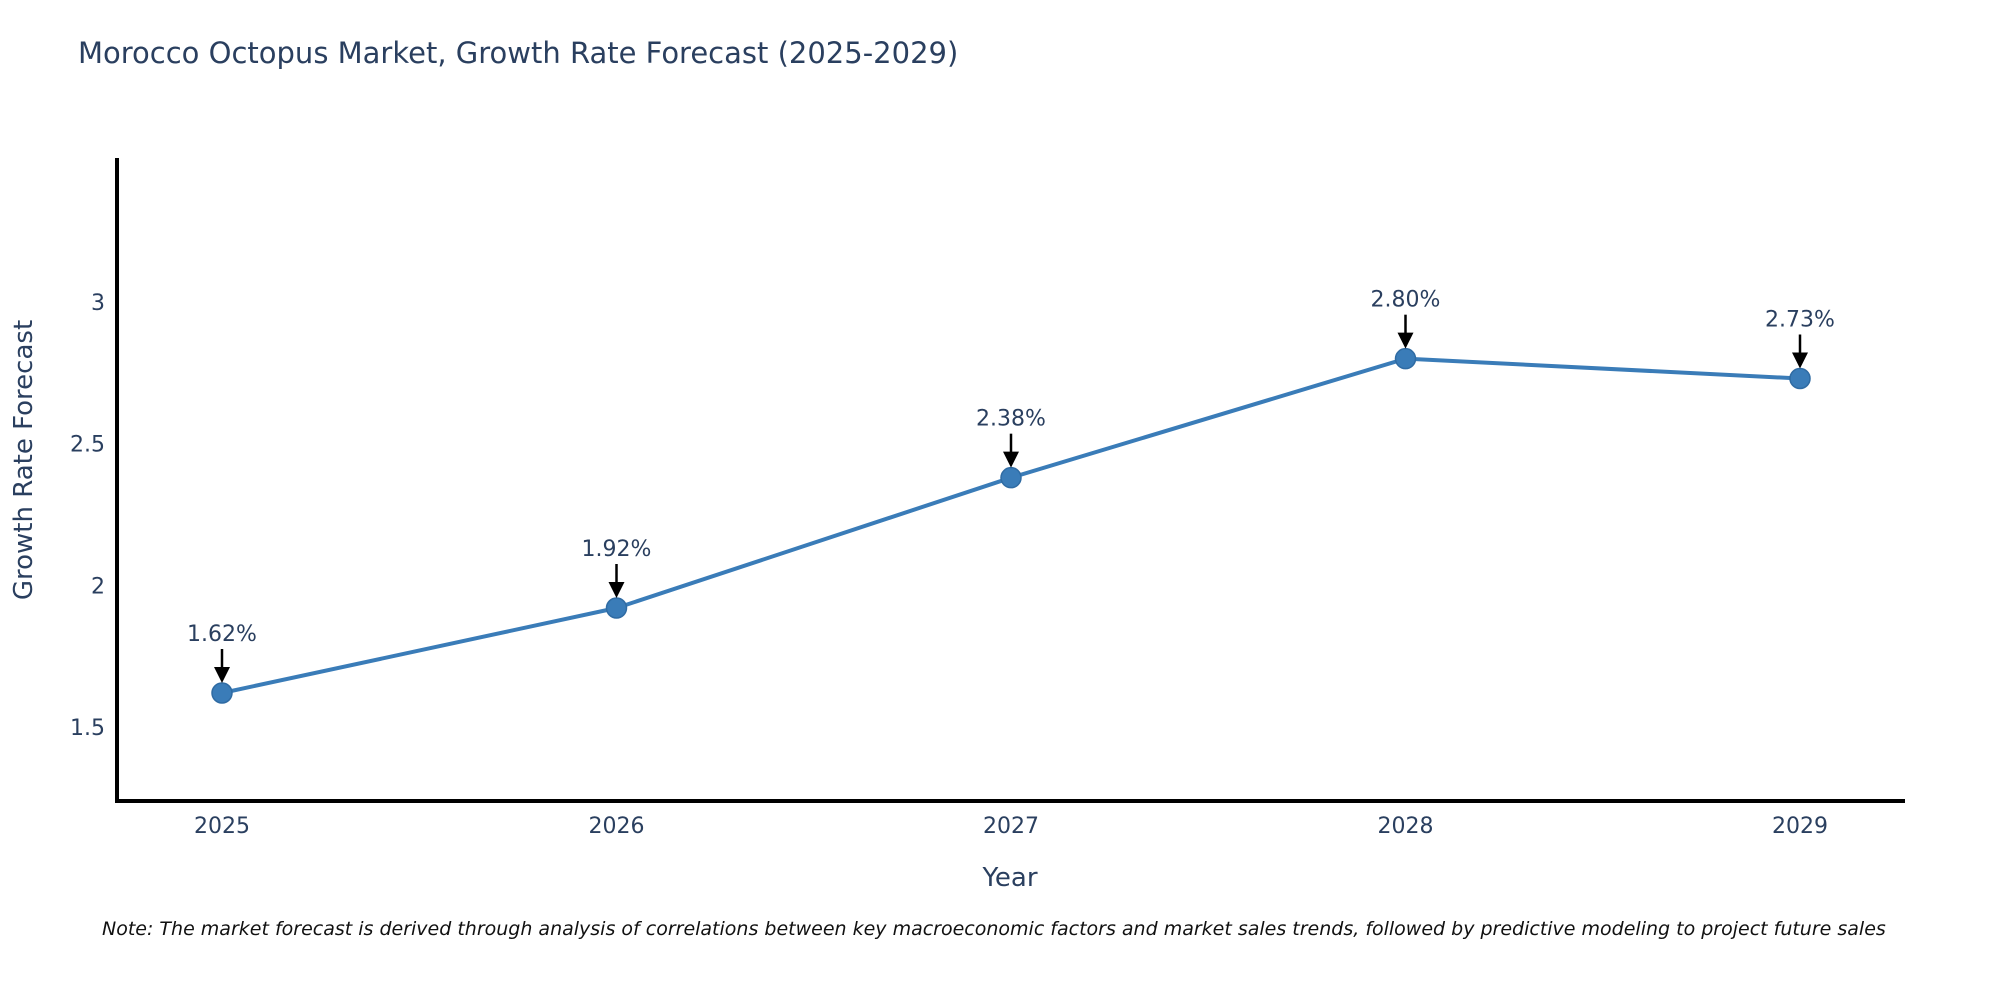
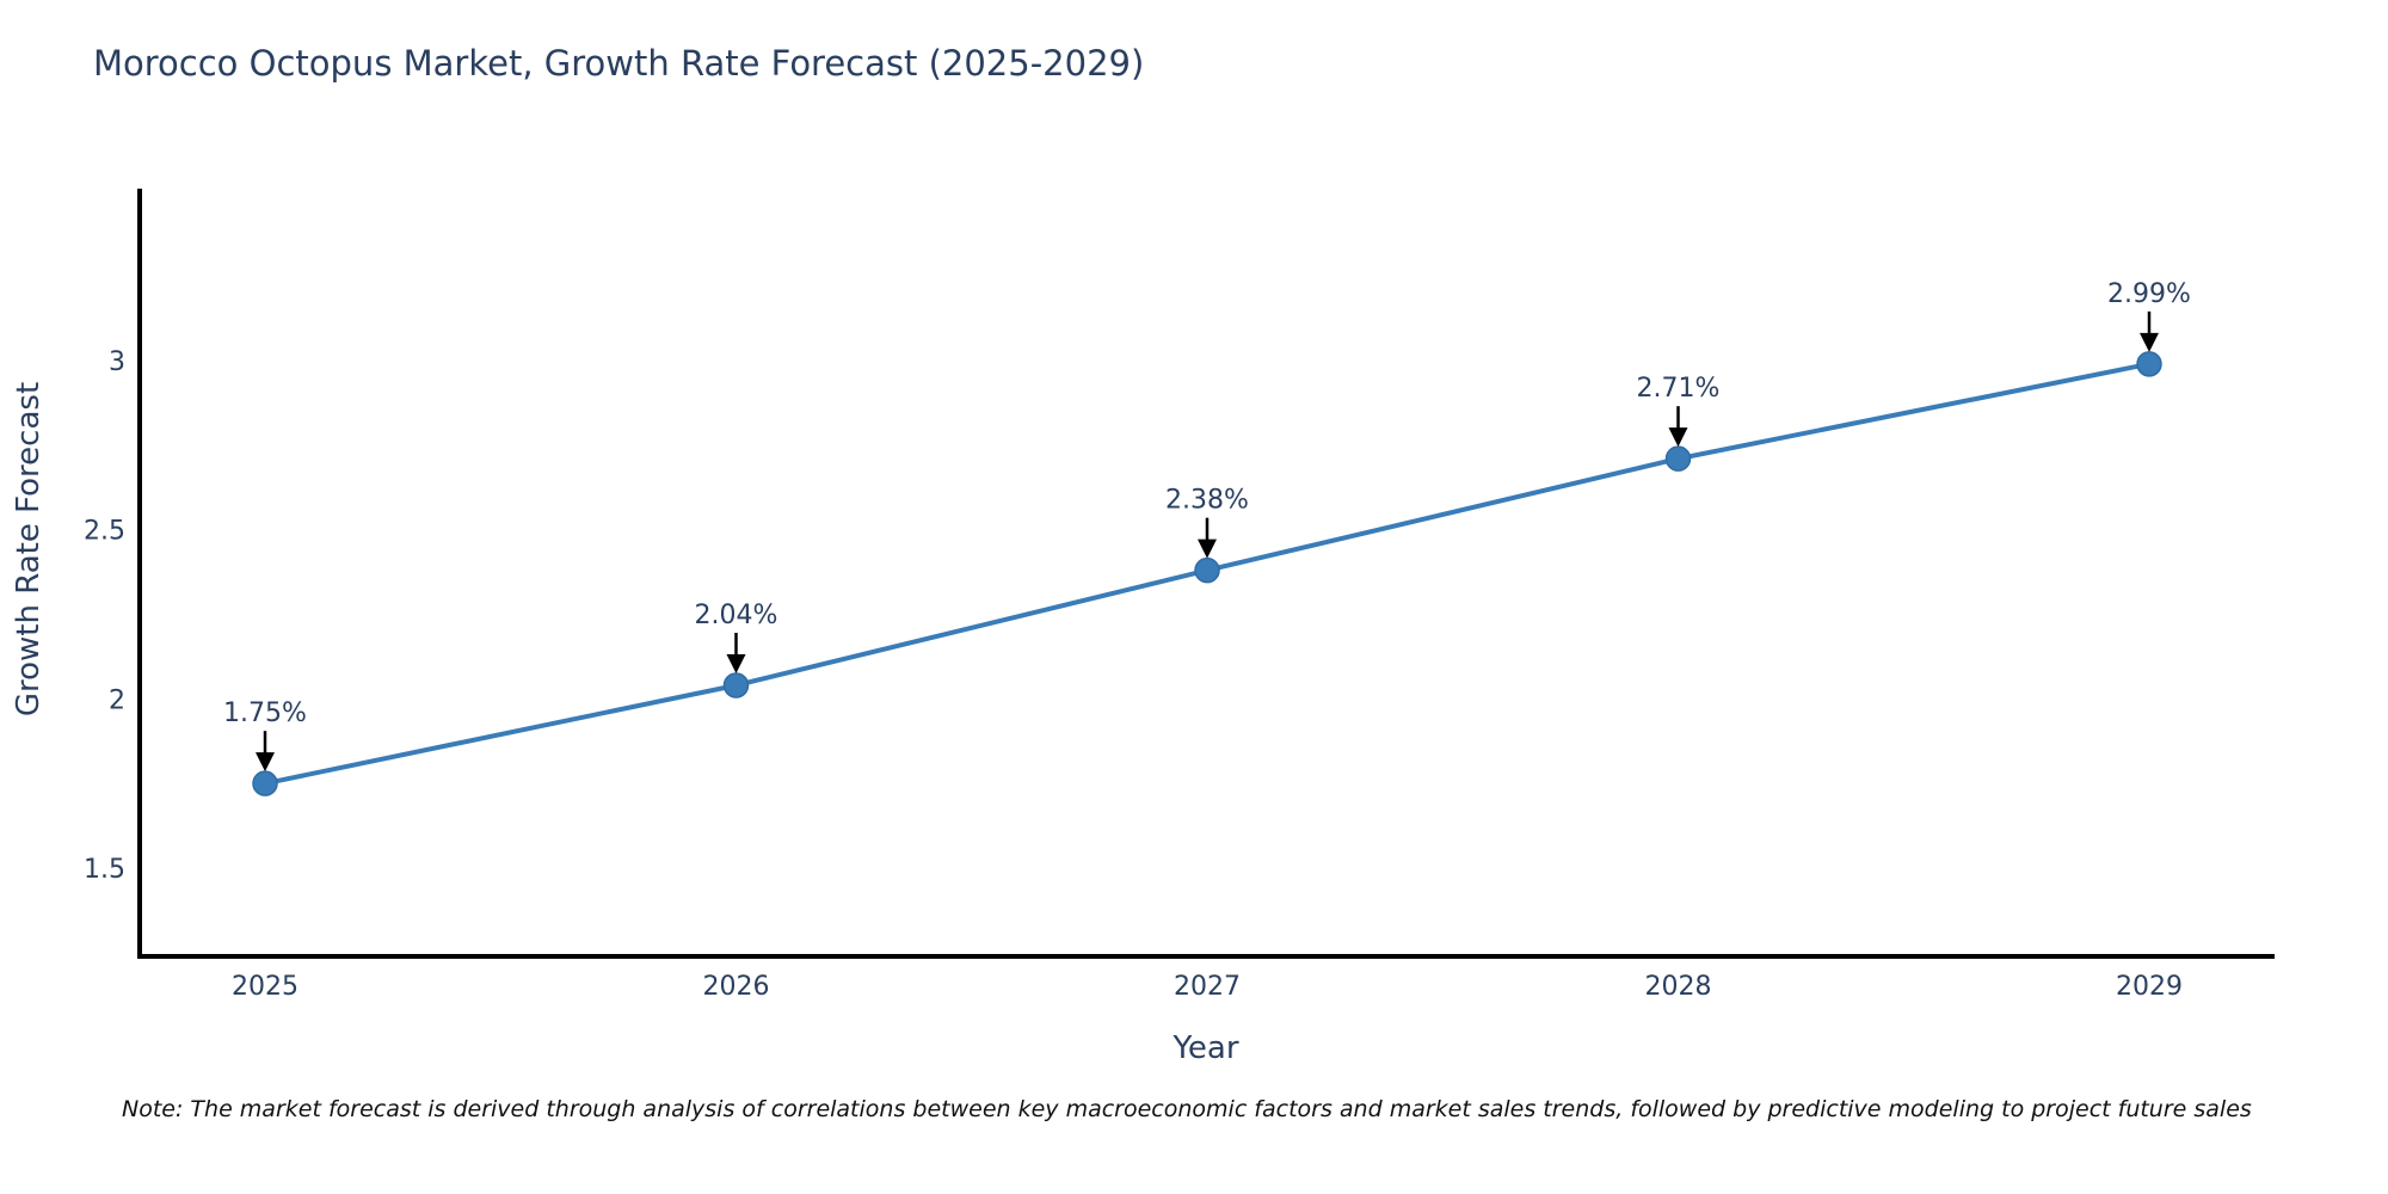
2025: 1.62% -> 1.75%
2026: 1.92% -> 2.04%
2028: 2.80% -> 2.71%
2029: 2.73% -> 2.99%
